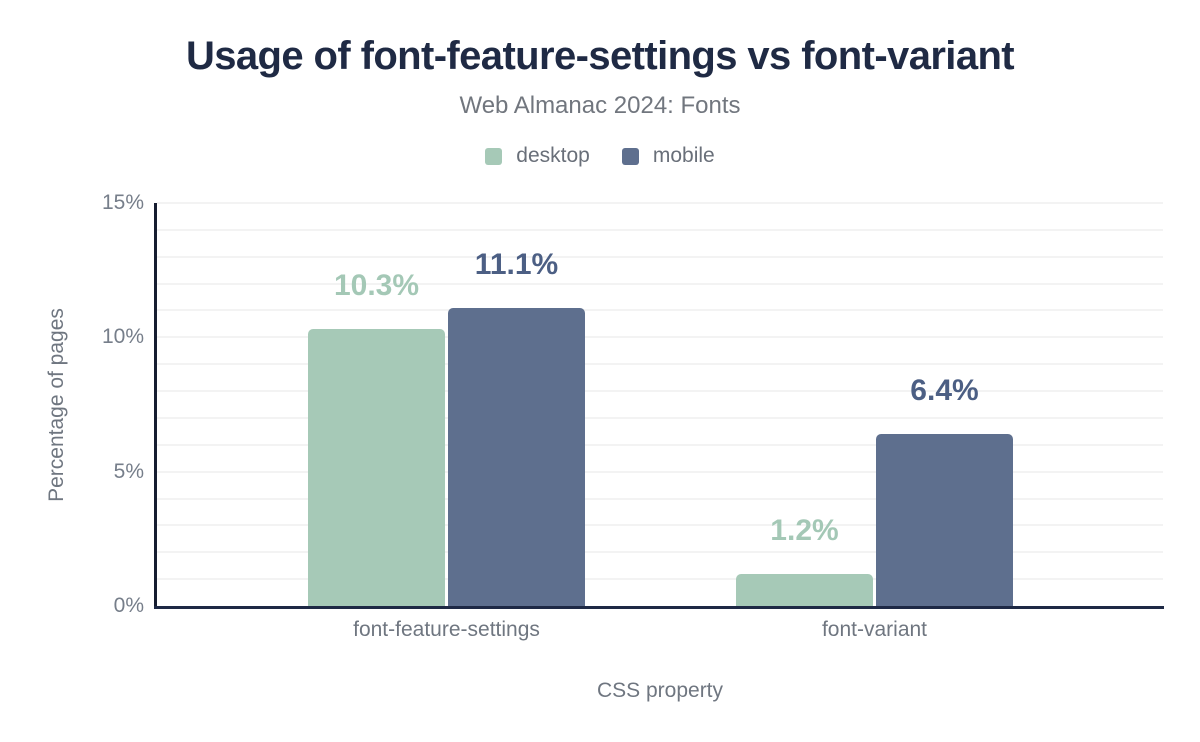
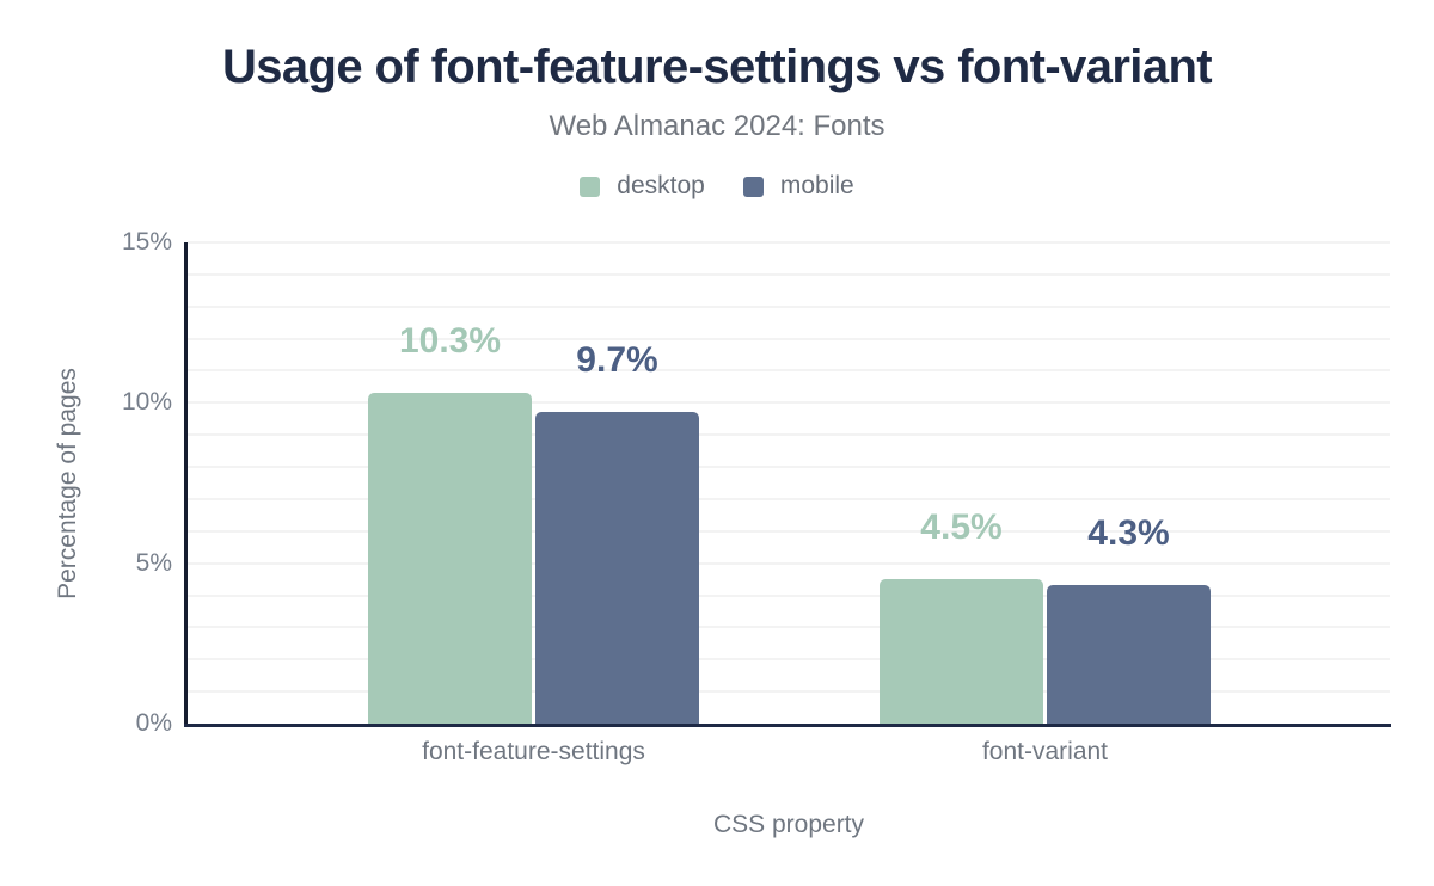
mobile/font-feature-settings: 11.1% -> 9.7%
desktop/font-variant: 1.2% -> 4.5%
mobile/font-variant: 6.4% -> 4.3%
